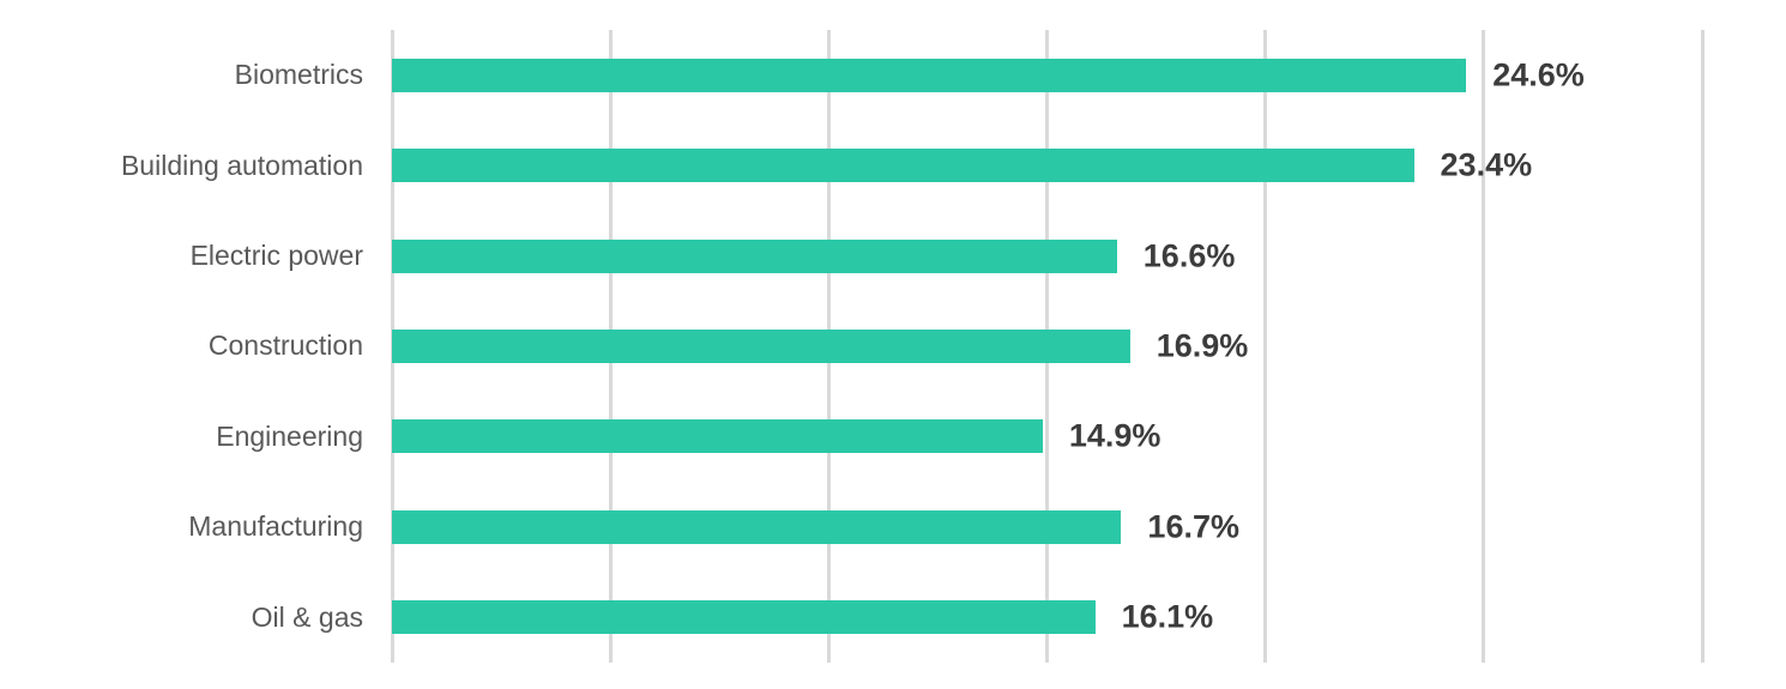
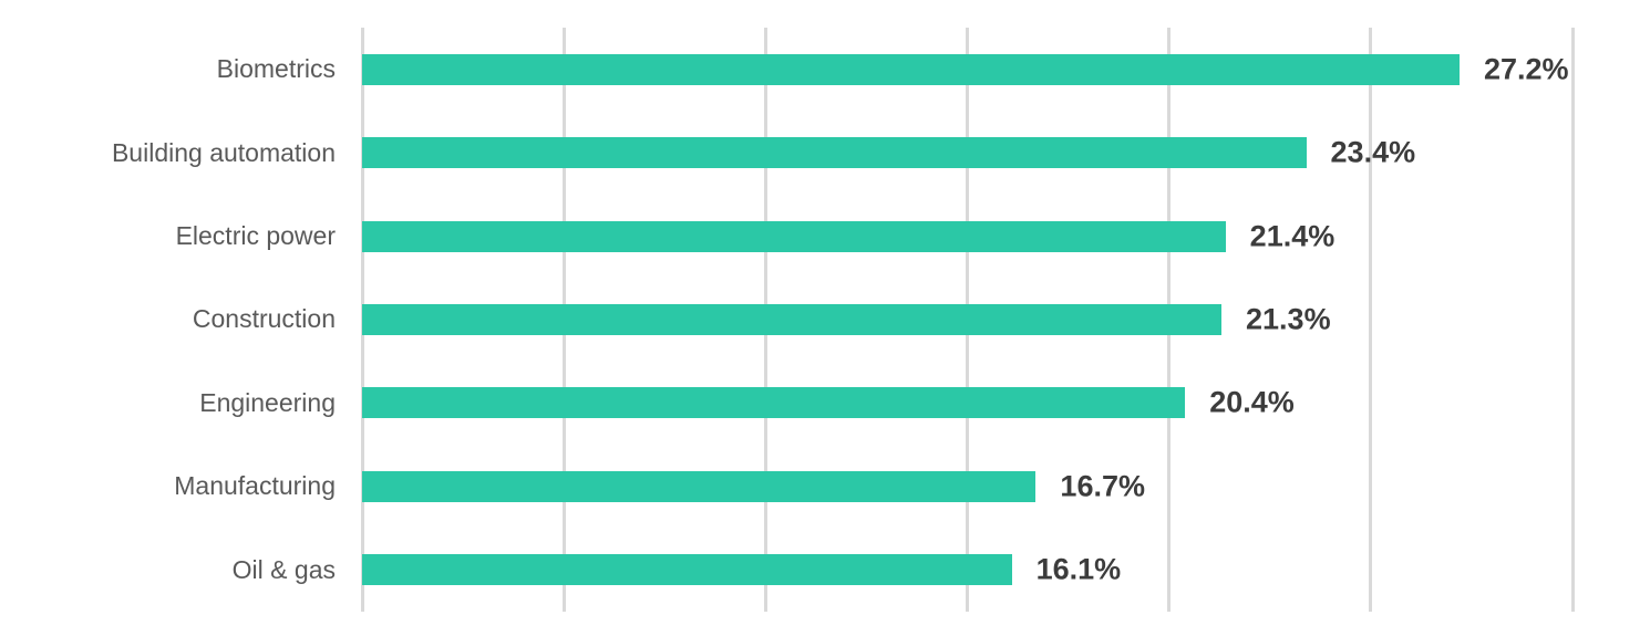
Biometrics: 24.6% -> 27.2%
Electric power: 16.6% -> 21.4%
Construction: 16.9% -> 21.3%
Engineering: 14.9% -> 20.4%
